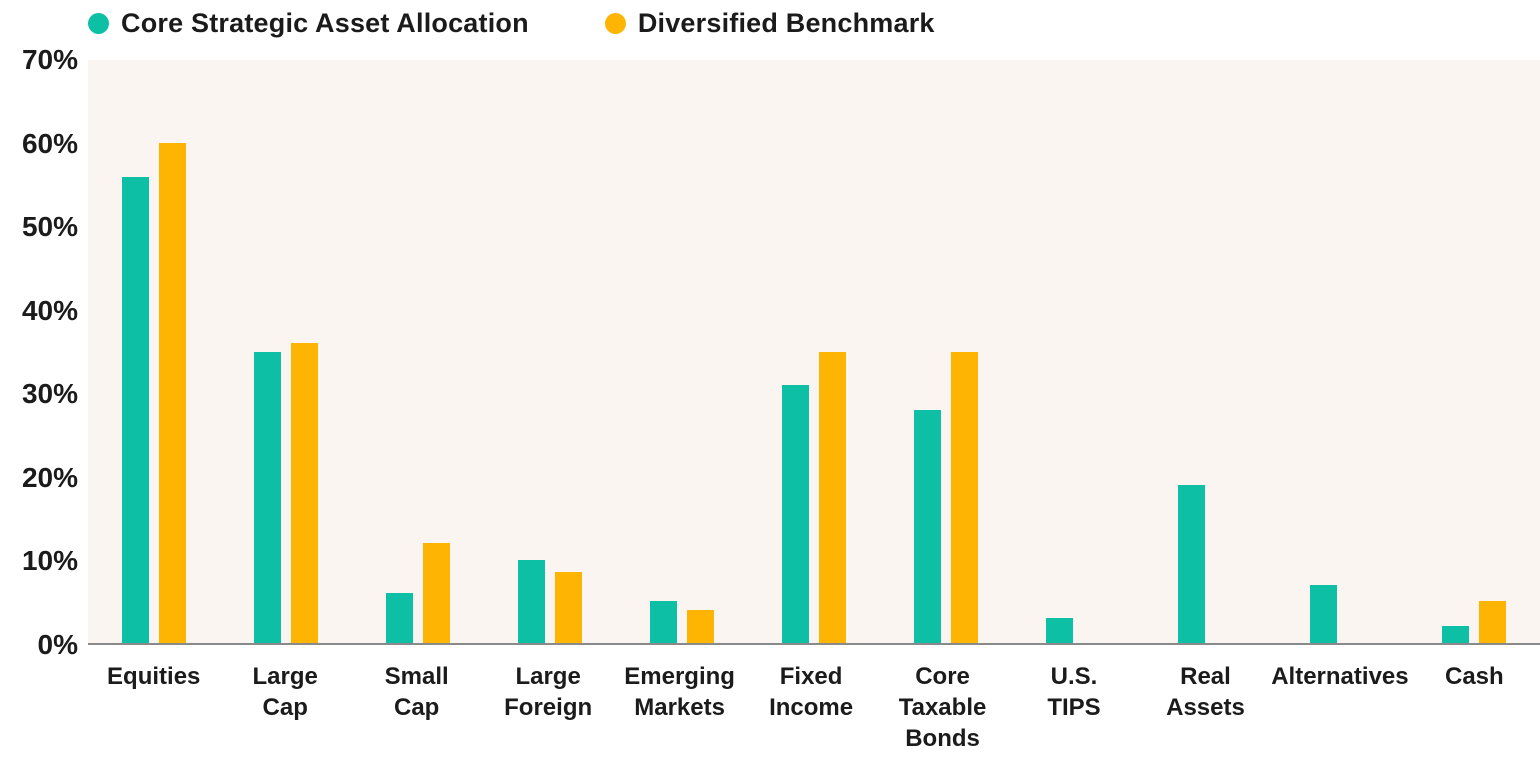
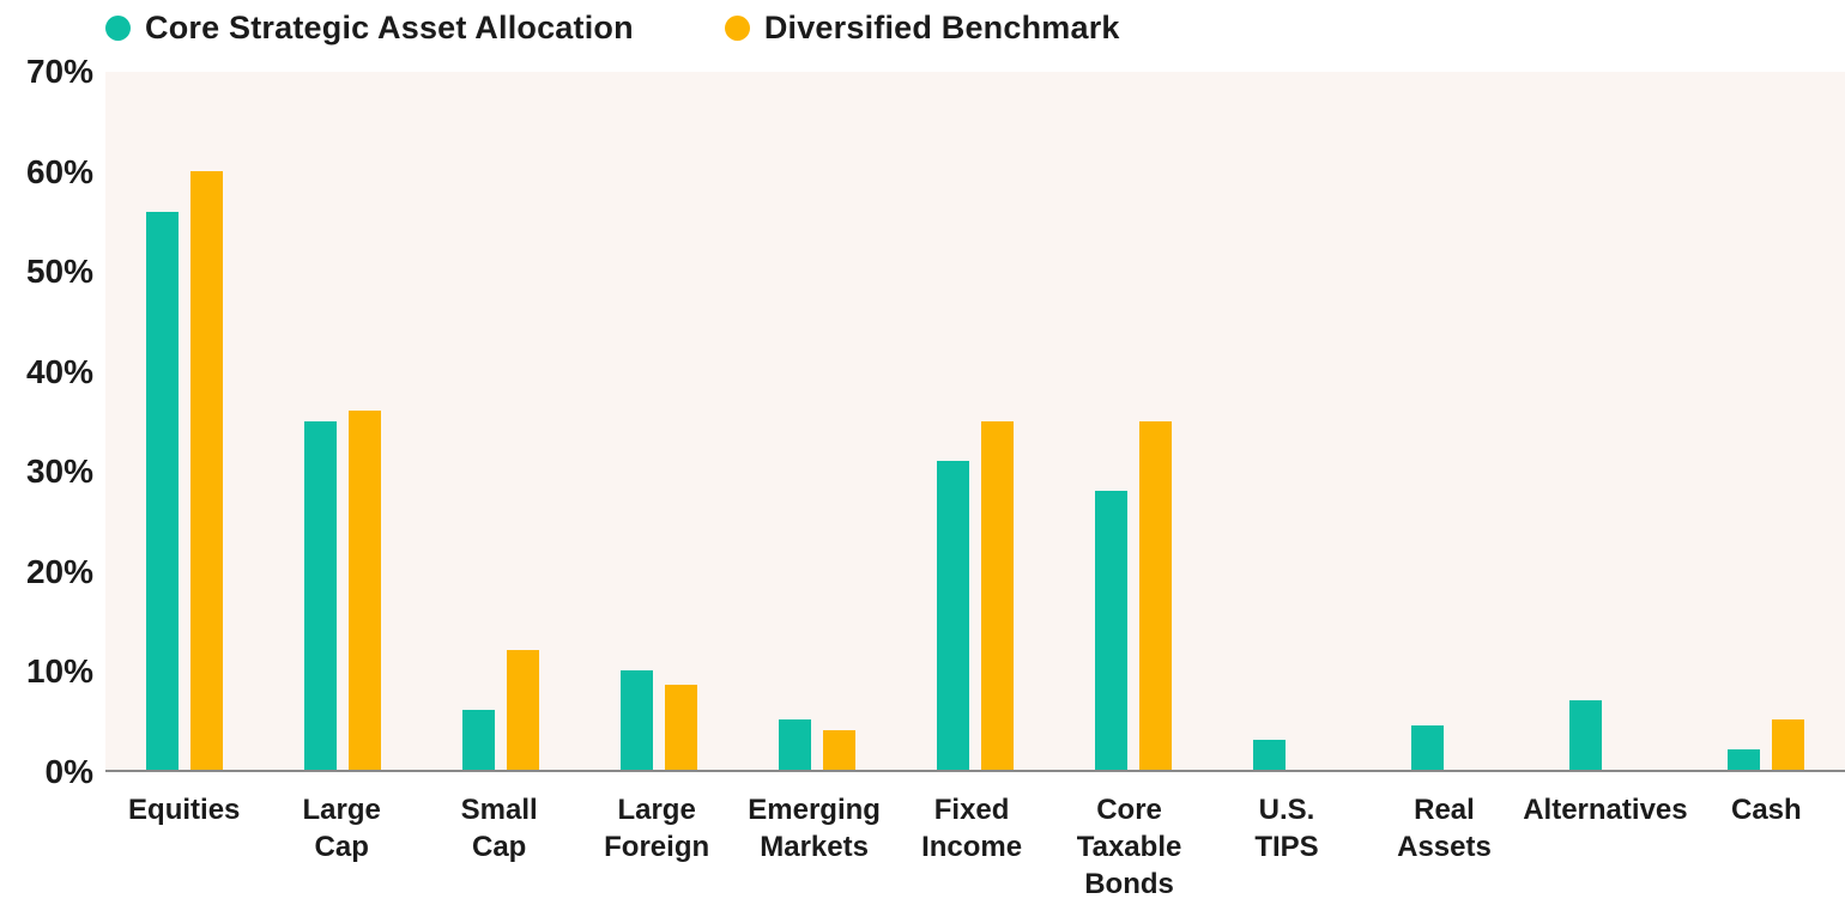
Core Strategic Asset Allocation/Real Assets: 19% -> 4%
